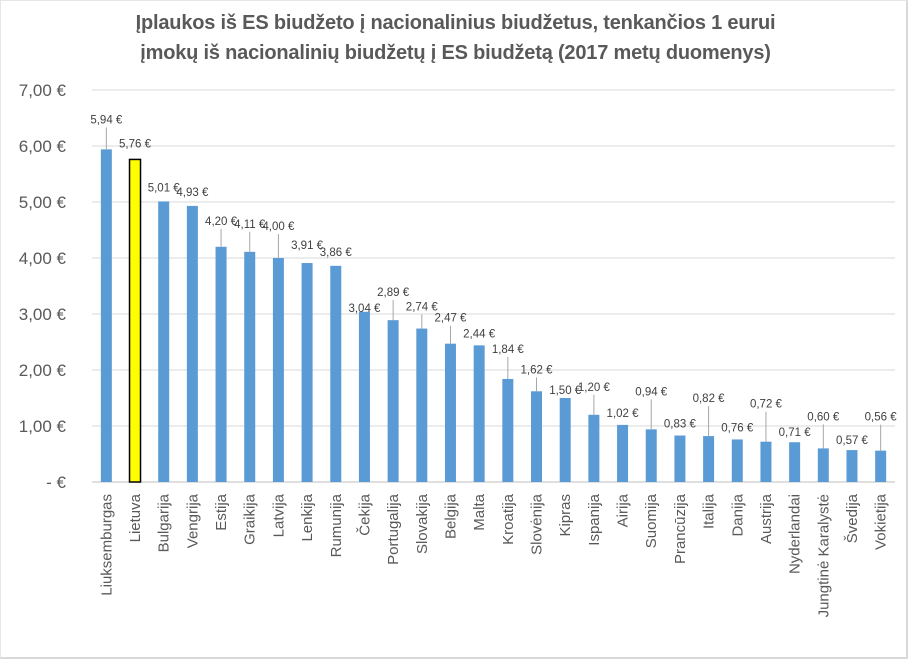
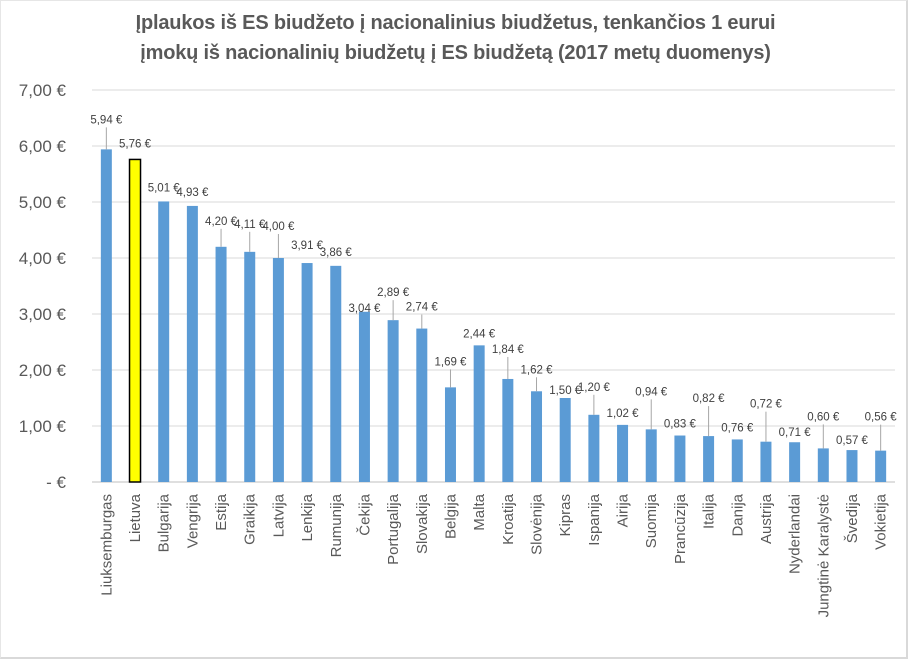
Belgija: 2,47 -> 1,69
